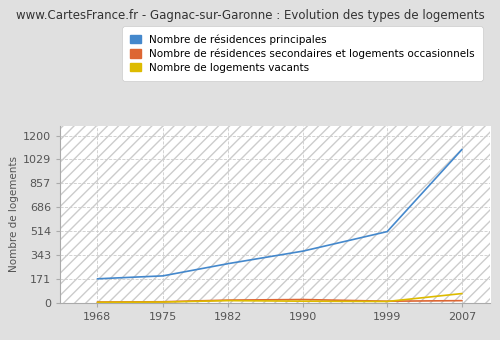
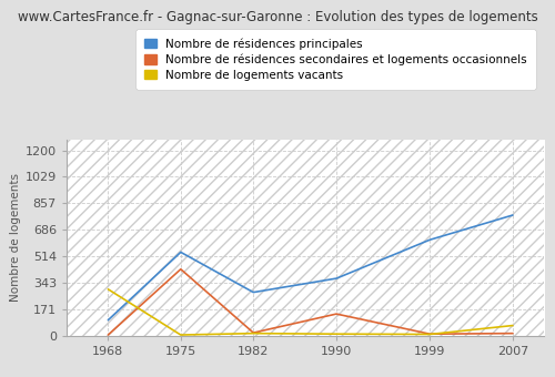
Nombre de résidences principales/1968: 170 -> 100
Nombre de logements vacants/1968: 0 -> 300
Nombre de résidences principales/1975: 190 -> 540
Nombre de résidences secondaires et logements occasionnels/1975: 10 -> 430
Nombre de résidences secondaires et logements occasionnels/1990: 20 -> 140
Nombre de résidences principales/1999: 510 -> 620
Nombre de résidences principales/2007: 1100 -> 780
